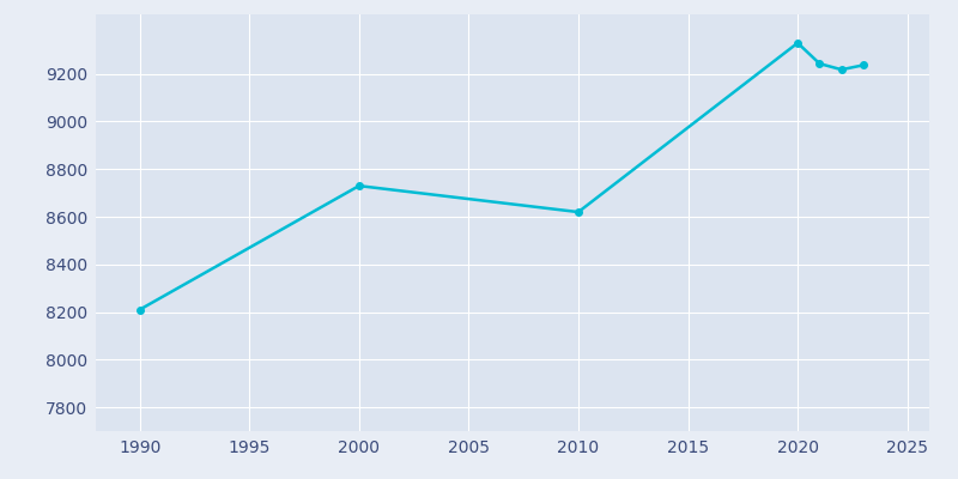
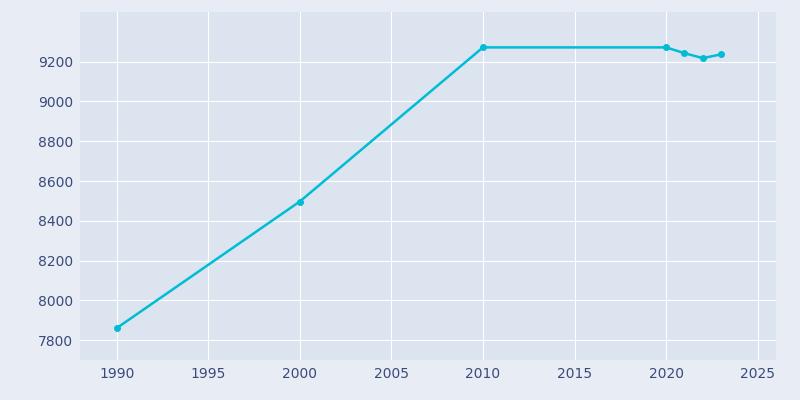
1990: 8210 -> 7860
2000: 8730 -> 8500
2010: 8620 -> 9270
2020: 9330 -> 9270
